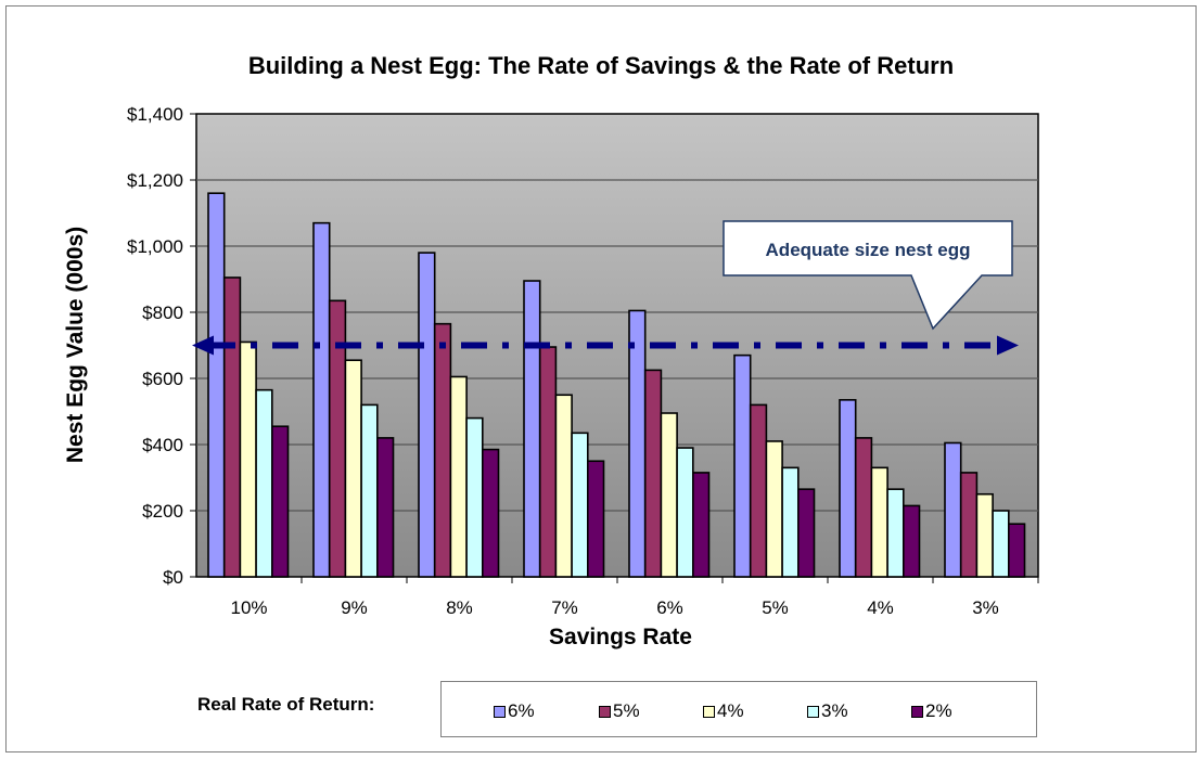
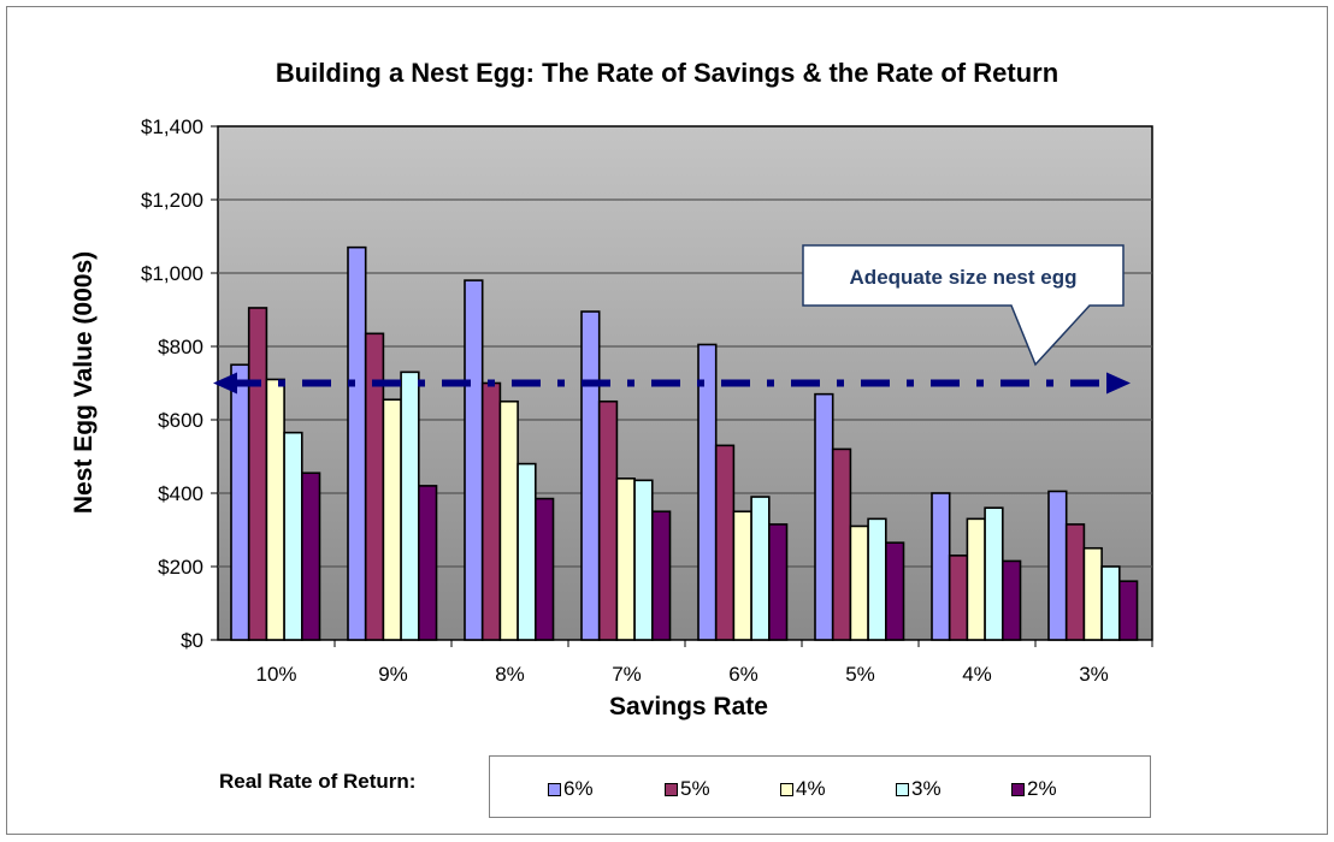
6%/10%: $1160 -> $750
3%/9%: $520 -> $730
5%/8%: $760 -> $700
4%/8%: $600 -> $650
5%/7%: $700 -> $650
4%/7%: $550 -> $440
5%/6%: $620 -> $530
4%/6%: $500 -> $350
4%/5%: $410 -> $310
6%/4%: $540 -> $400
5%/4%: $420 -> $230
3%/4%: $260 -> $360
